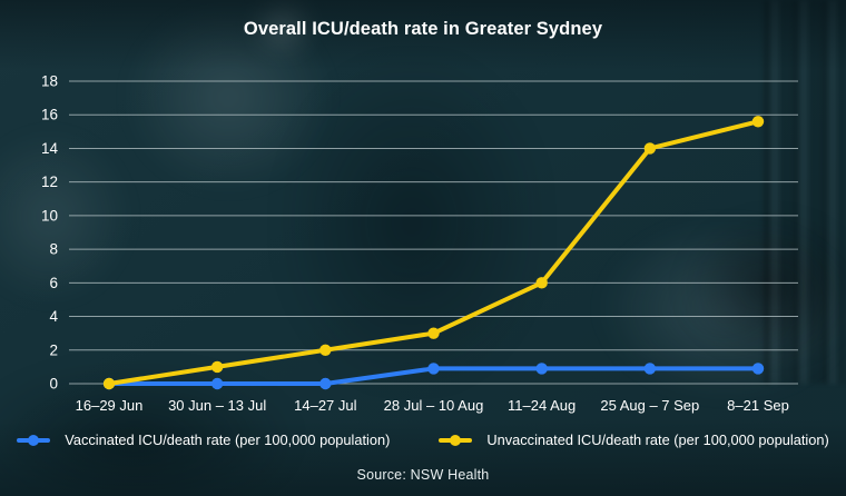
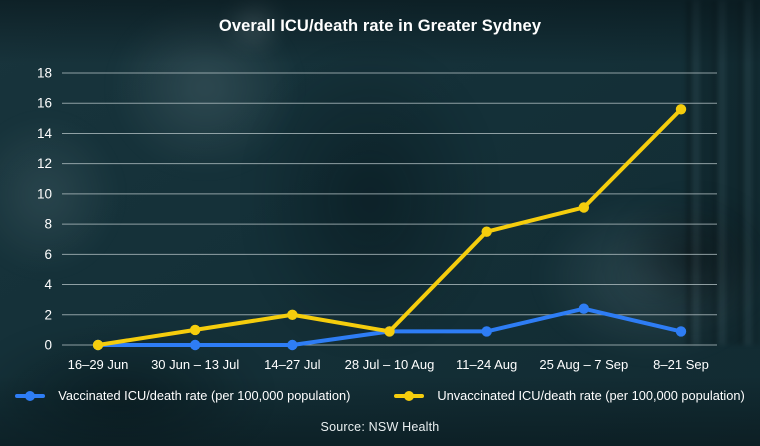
Unvaccinated ICU/death rate (per 100,000 population)/28 Jul – 10 Aug: 3.0 -> 0.9
Unvaccinated ICU/death rate (per 100,000 population)/11–24 Aug: 6.0 -> 7.5
Vaccinated ICU/death rate (per 100,000 population)/25 Aug – 7 Sep: 0.9 -> 2.4
Unvaccinated ICU/death rate (per 100,000 population)/25 Aug – 7 Sep: 14.0 -> 9.1
